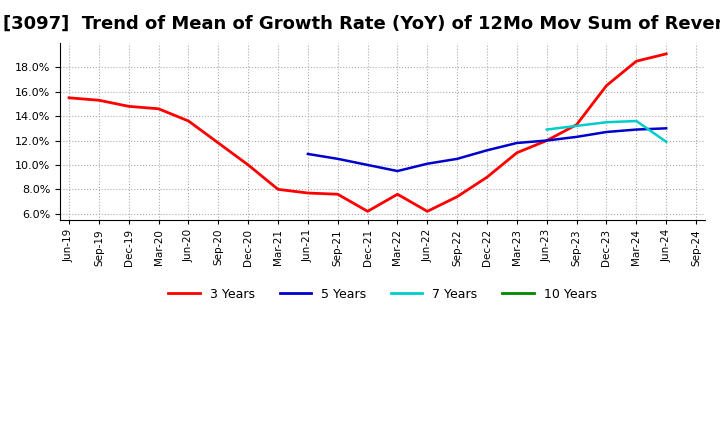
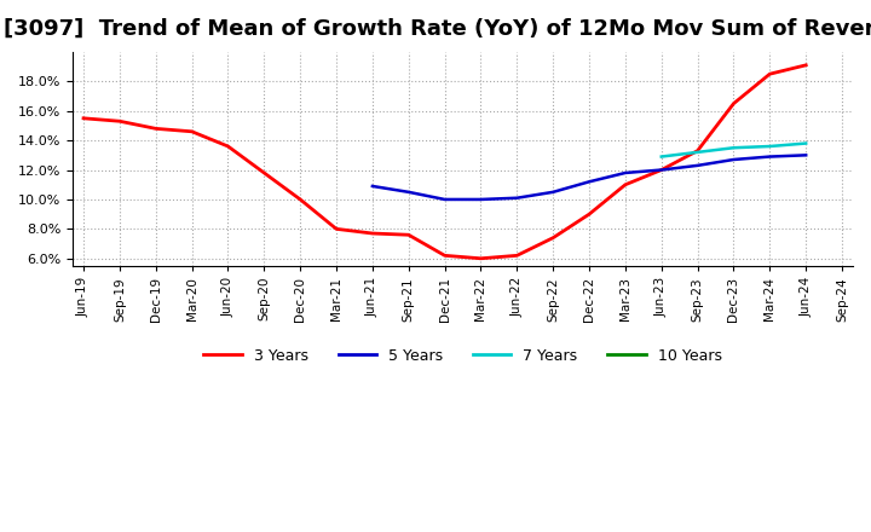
3 Years/Mar-22: 7.6% -> 6.0%
5 Years/Mar-22: 9.5% -> 10.0%
7 Years/Jun-24: 11.9% -> 13.8%
